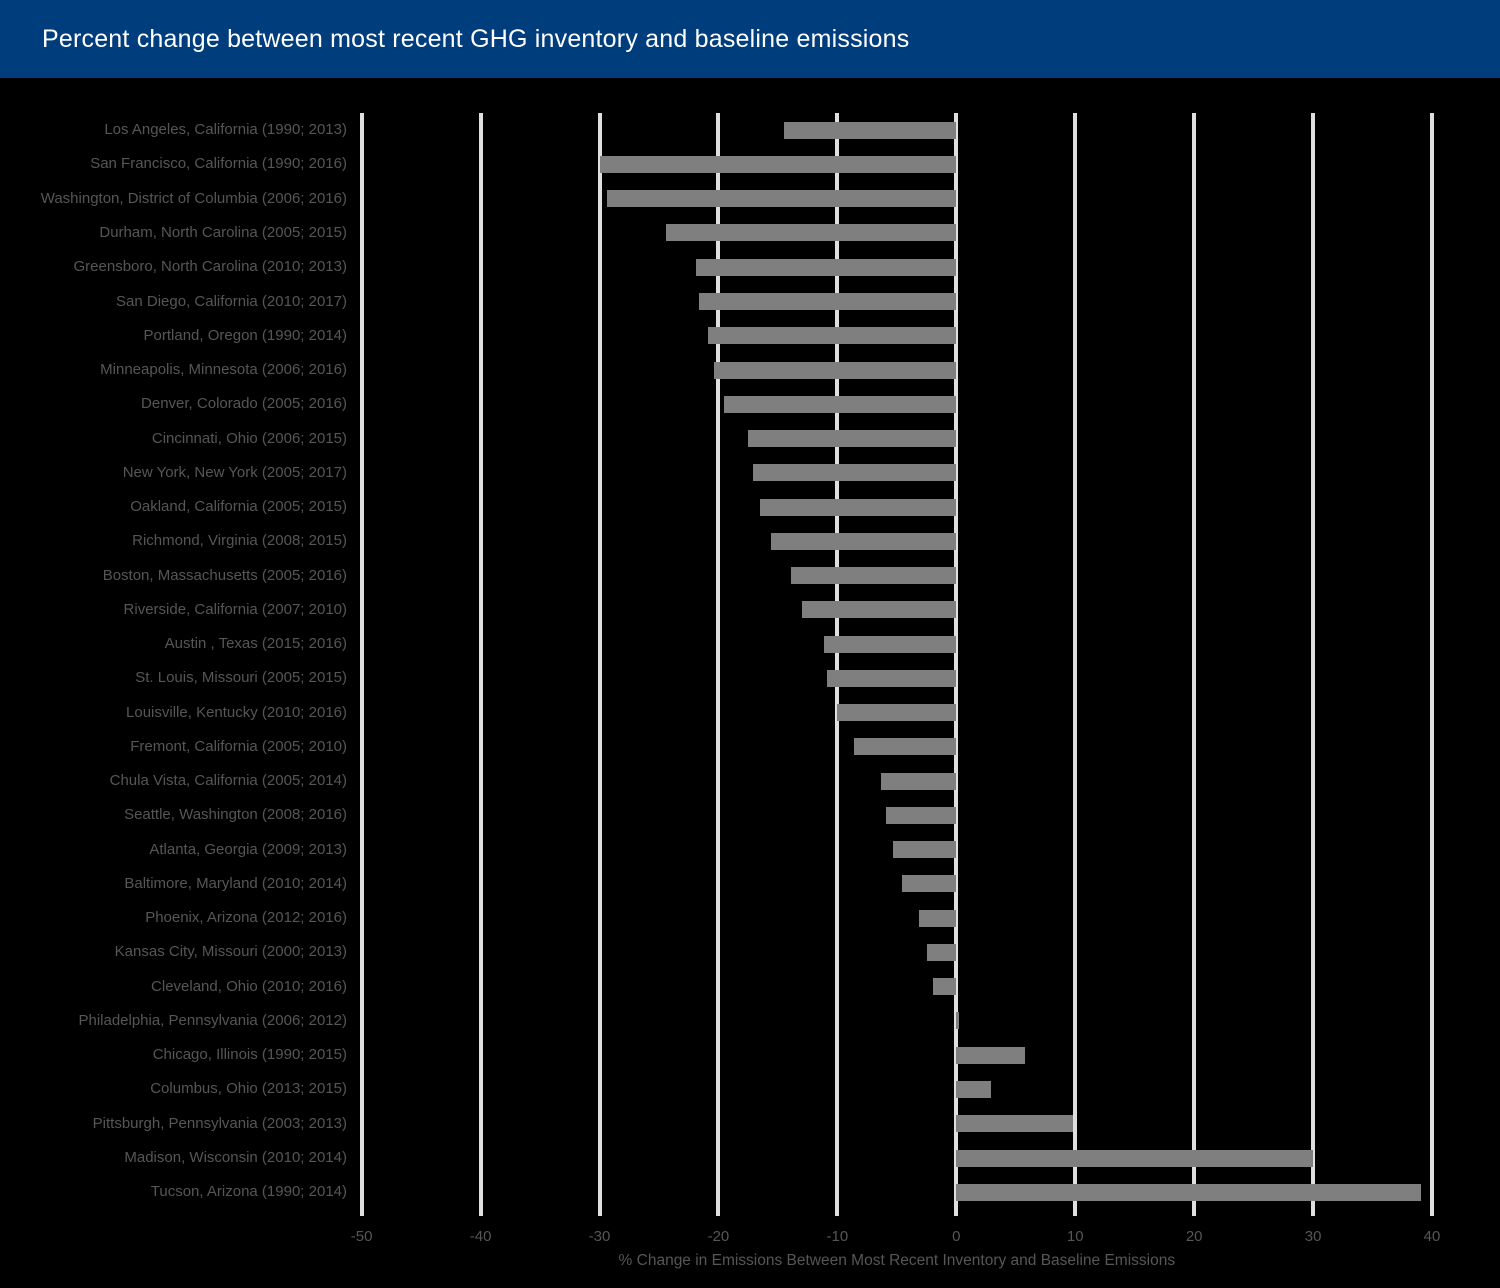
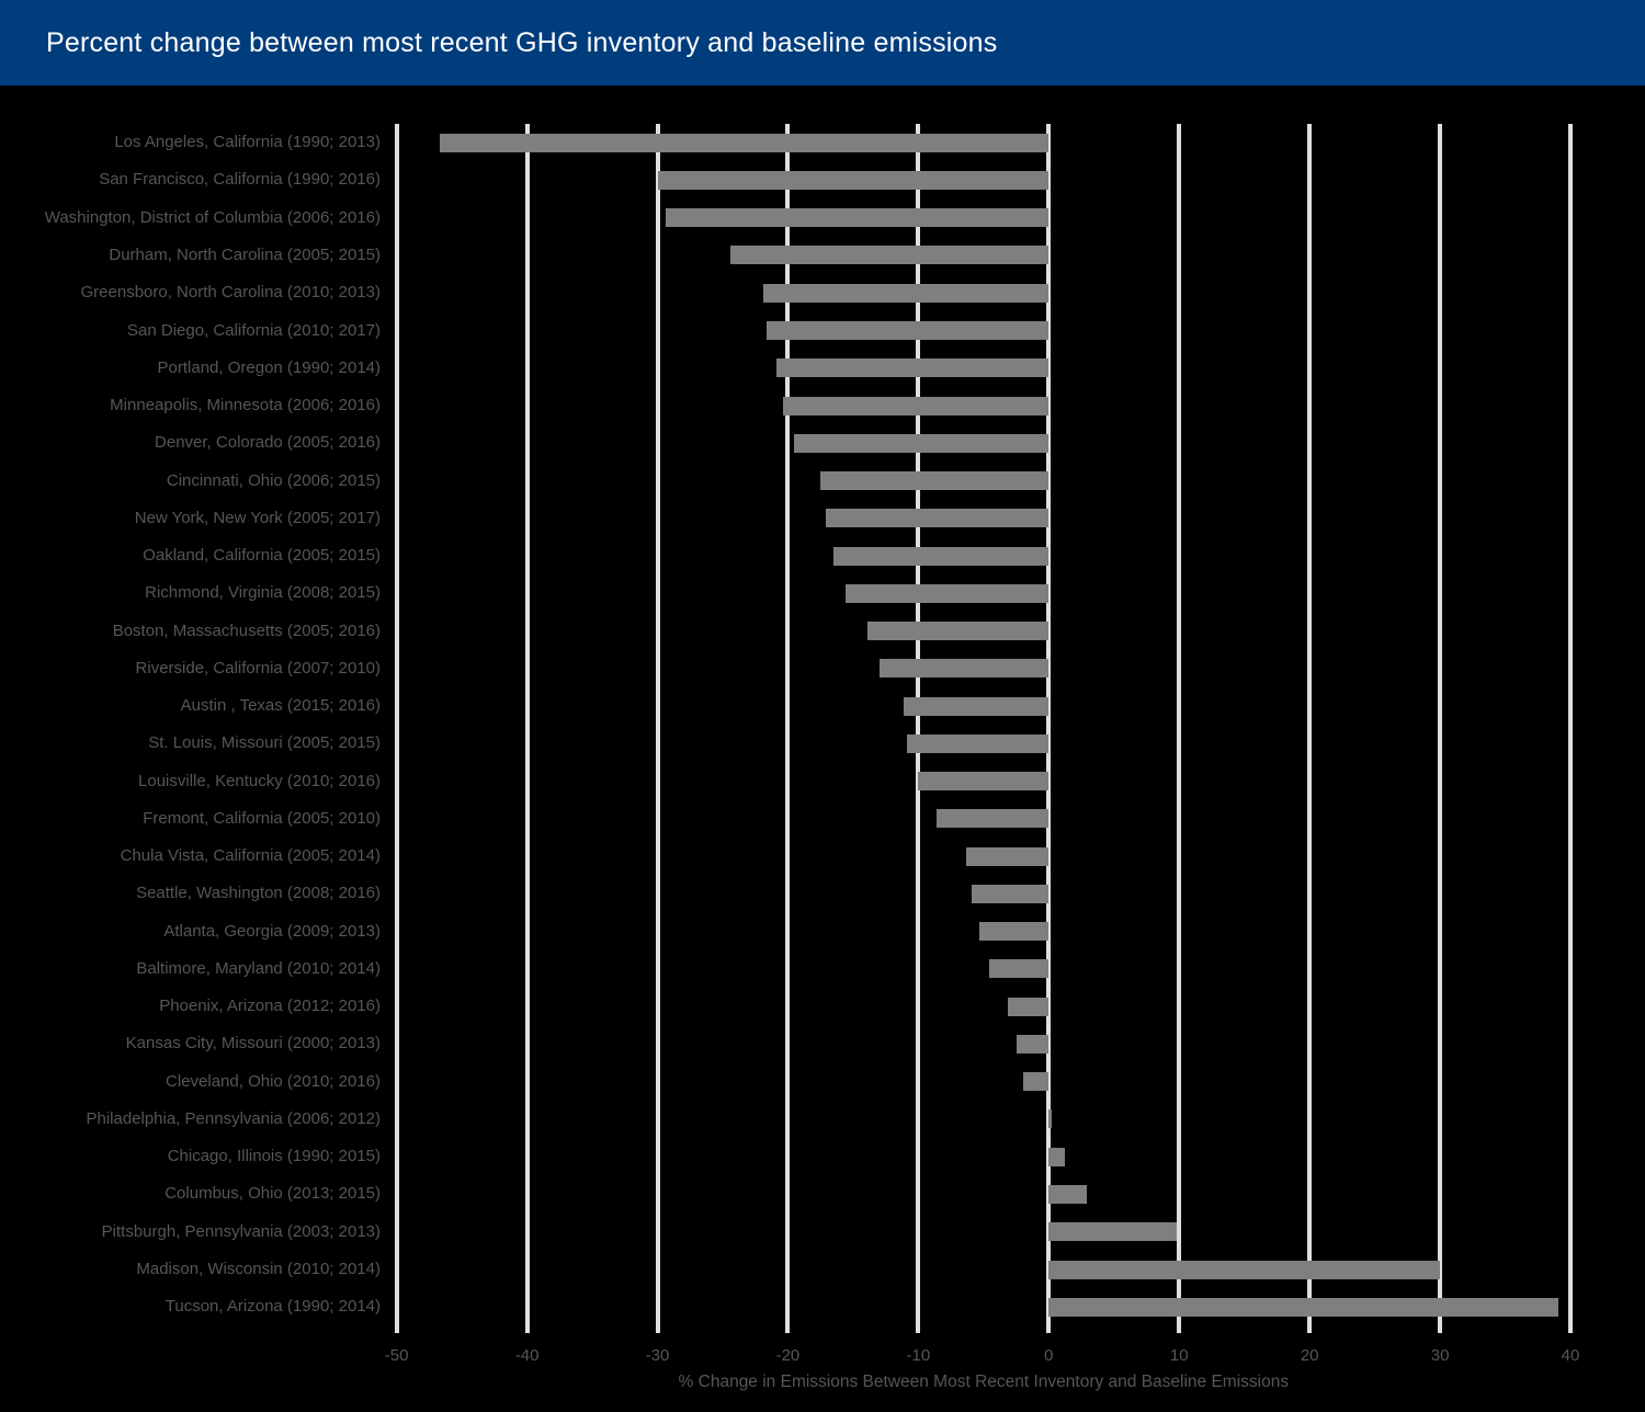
Los Angeles, California (1990; 2013): -14.5 -> -46.7
Chicago, Illinois (1990; 2015): 5.8 -> 1.2
